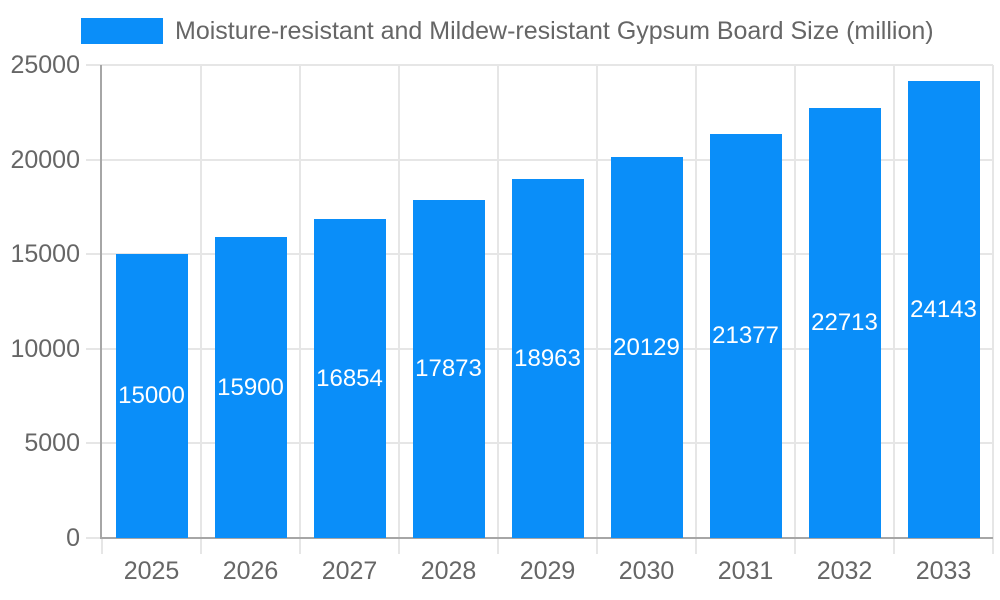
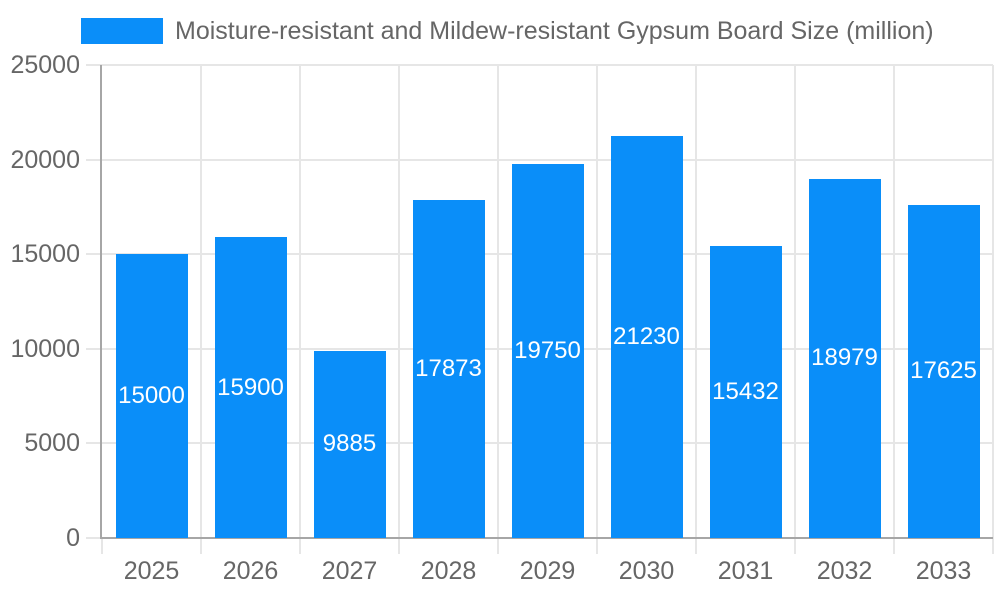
2027: 16854 -> 9885
2029: 18963 -> 19750
2030: 20129 -> 21230
2031: 21377 -> 15432
2032: 22713 -> 18979
2033: 24143 -> 17625
